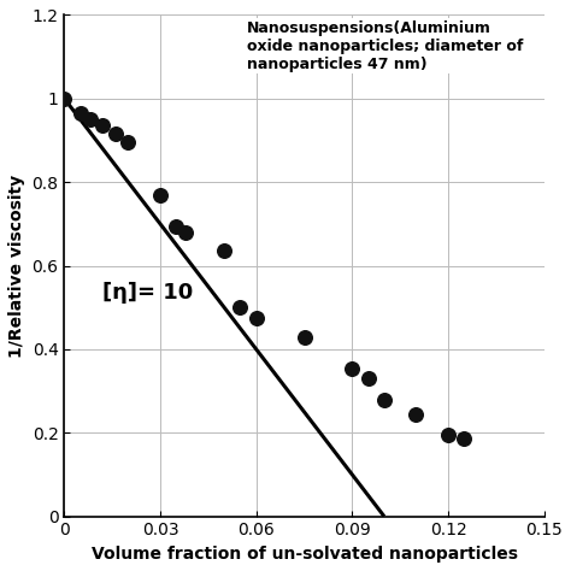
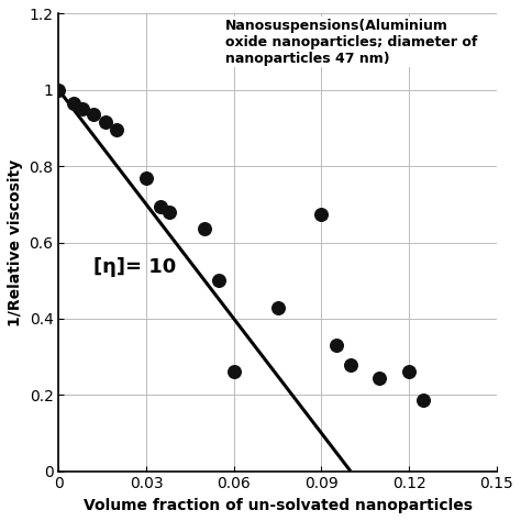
0.06: 0.475 -> 0.260
0.09: 0.355 -> 0.675
0.12: 0.195 -> 0.260
